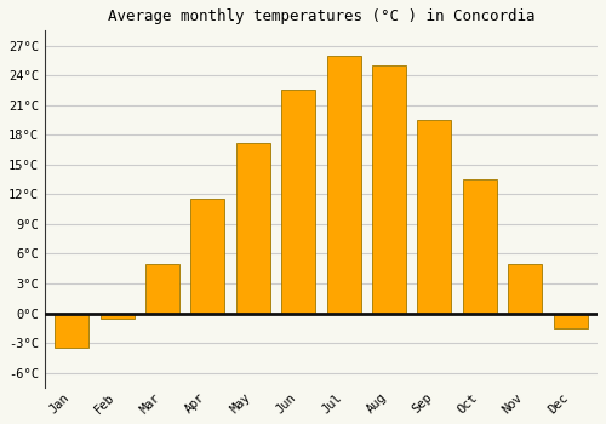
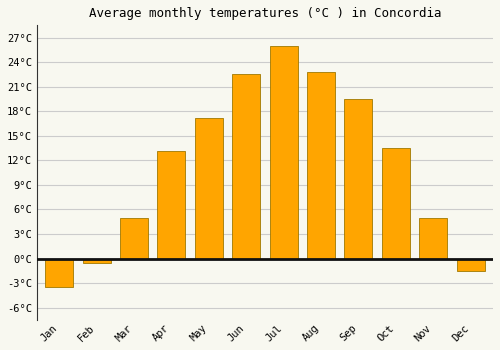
Apr: 11.5°C -> 13.2°C
Aug: 25.0°C -> 22.8°C
